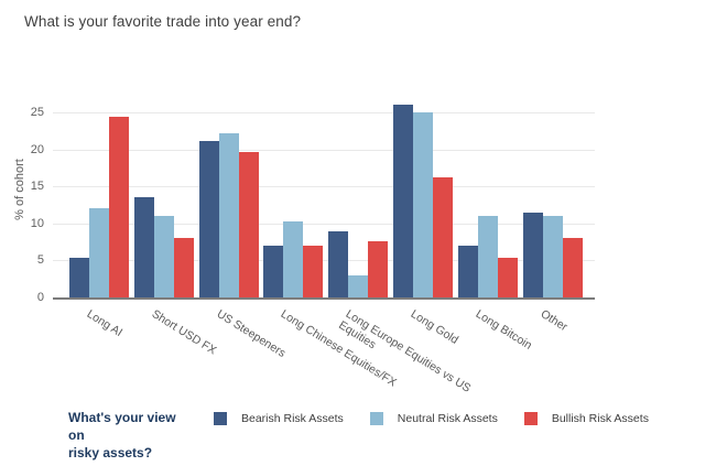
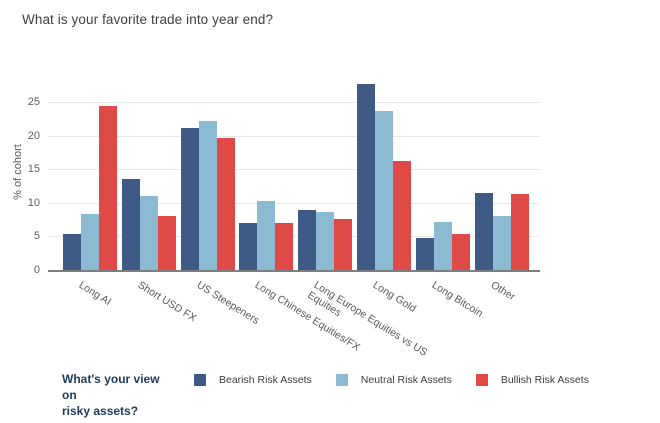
Neutral Risk Assets/Long AI: 12 -> 8
Neutral Risk Assets/Long Europe Equities vs US Equities: 3 -> 9
Bearish Risk Assets/Long Gold: 26 -> 28
Neutral Risk Assets/Long Gold: 25 -> 24
Bearish Risk Assets/Long Bitcoin: 7 -> 5
Neutral Risk Assets/Long Bitcoin: 11 -> 7
Neutral Risk Assets/Other: 11 -> 8
Bullish Risk Assets/Other: 8 -> 11
